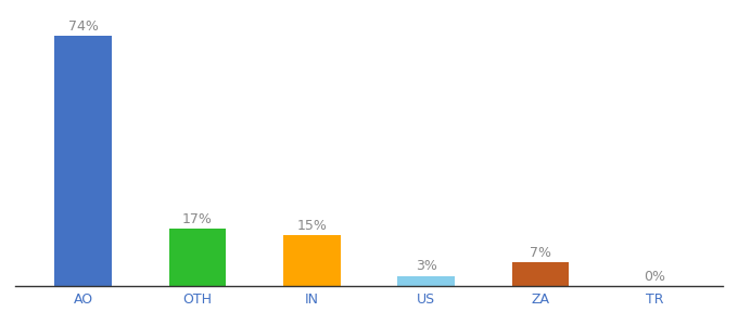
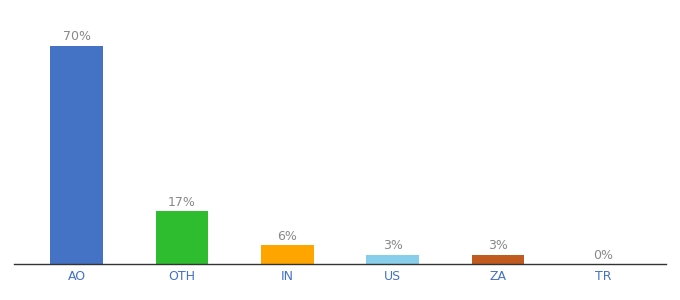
AO: 74% -> 70%
IN: 15% -> 6%
ZA: 7% -> 3%
